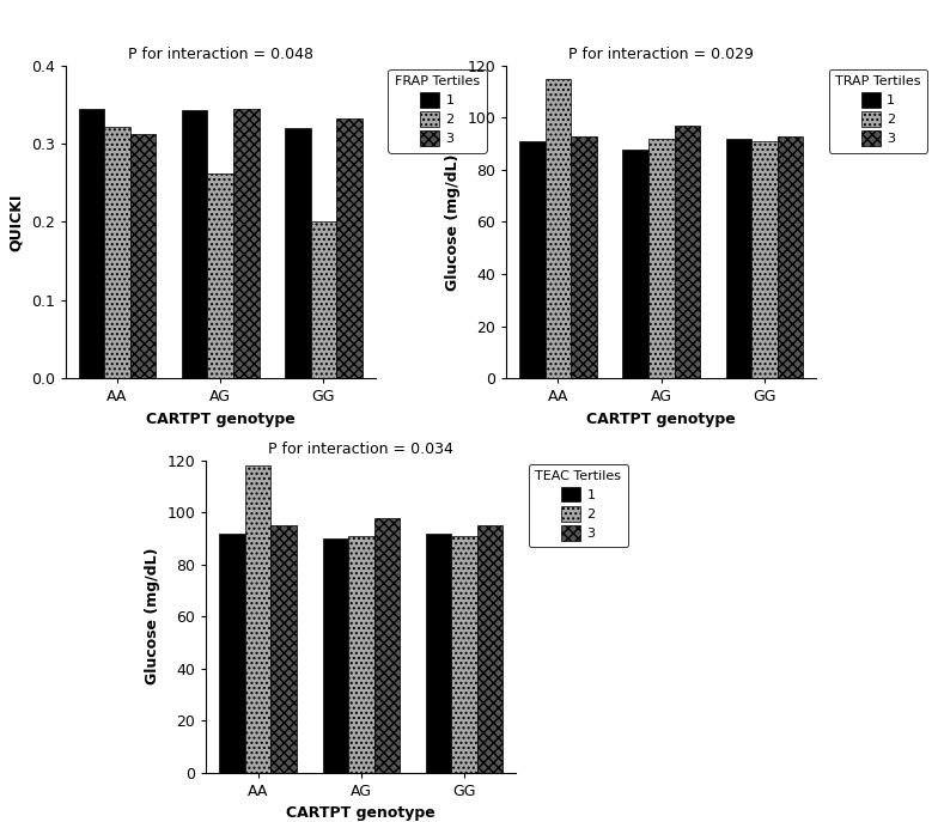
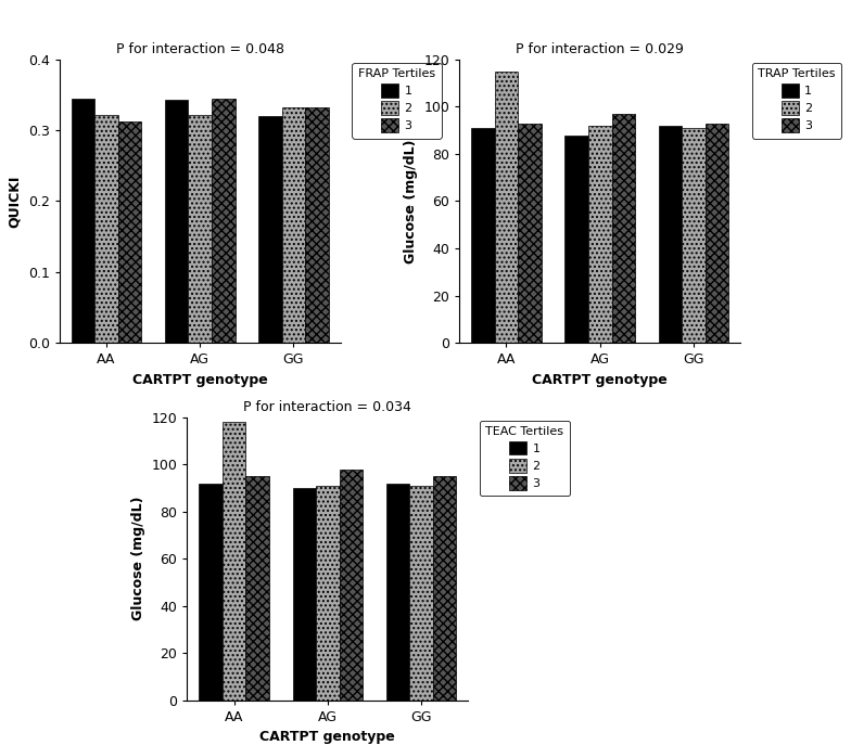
P for interaction = 0.048/2/AG: 0.262 -> 0.322
P for interaction = 0.048/2/GG: 0.200 -> 0.333
